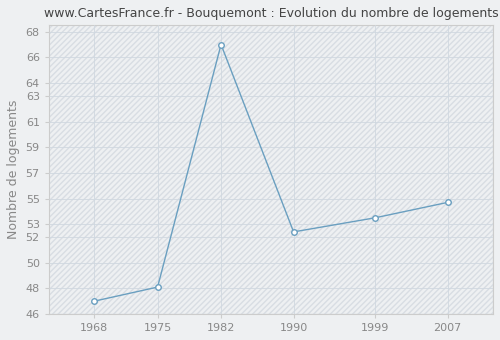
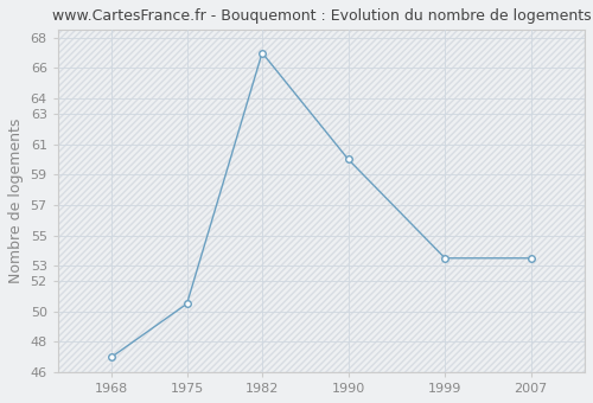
1975: 48.1 -> 50.5
1990: 52.4 -> 60.0
2007: 54.7 -> 53.5
